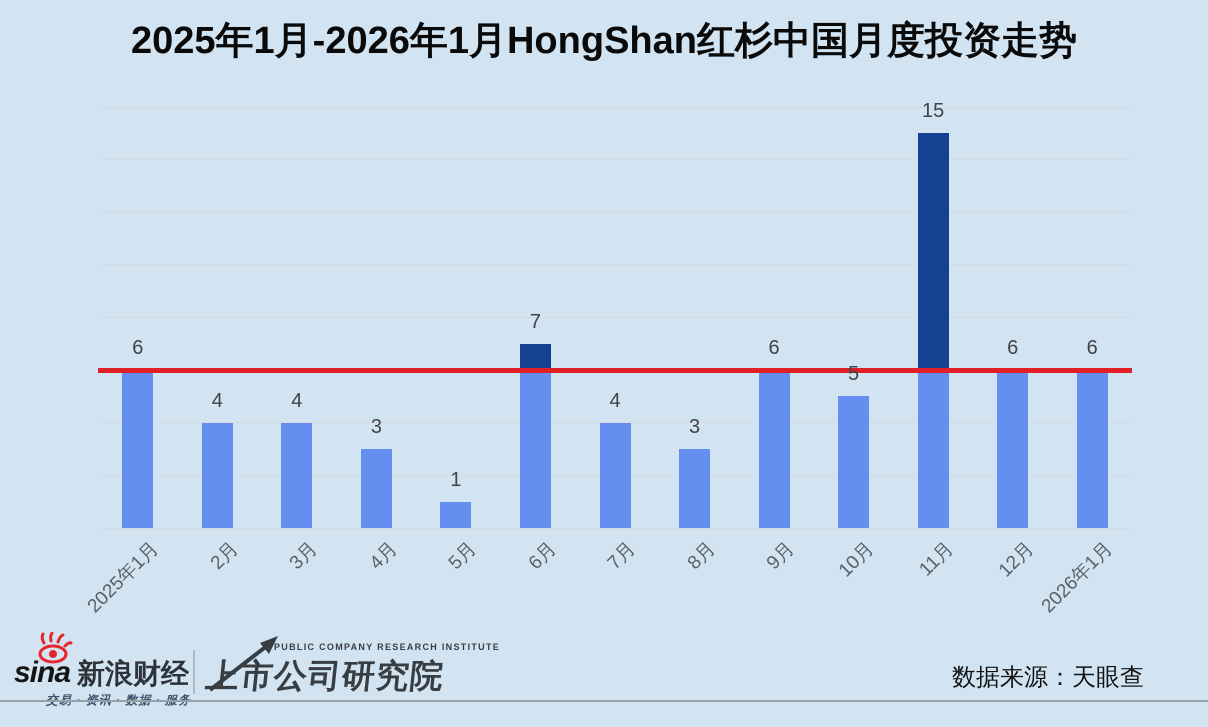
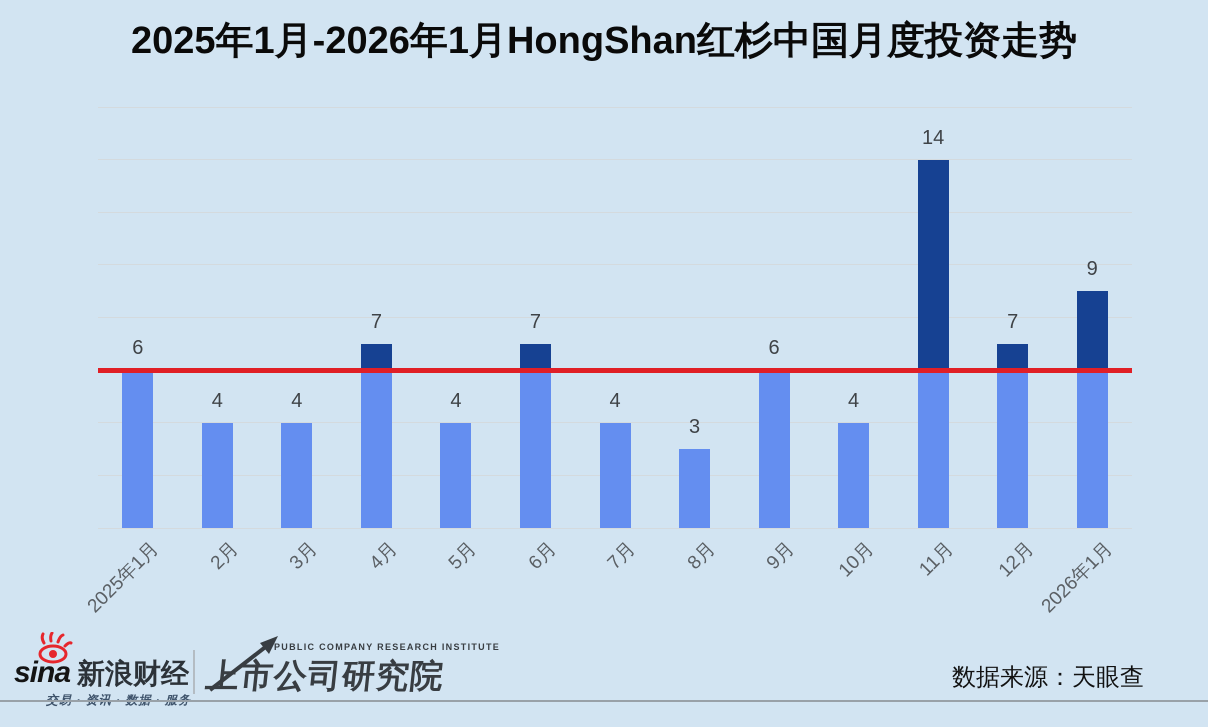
4月: 3 -> 7
5月: 1 -> 4
10月: 5 -> 4
11月: 15 -> 14
12月: 6 -> 7
2026年1月: 6 -> 9
